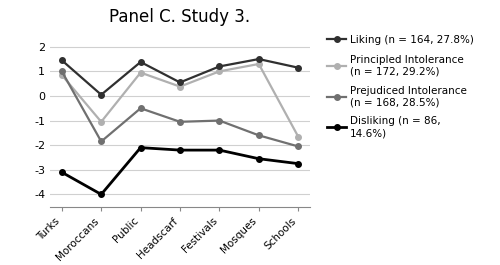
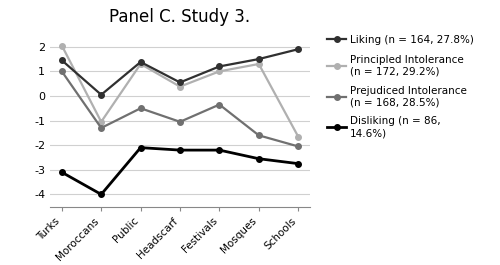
Principled Intolerance (n = 172, 29.2%)/Turks: 0.85 -> 2.05
Prejudiced Intolerance (n = 168, 28.5%)/Moroccans: -1.85 -> -1.30
Principled Intolerance (n = 172, 29.2%)/Public: 0.95 -> 1.30
Prejudiced Intolerance (n = 168, 28.5%)/Festivals: -1.00 -> -0.35
Liking (n = 164, 27.8%)/Schools: 1.15 -> 1.90
